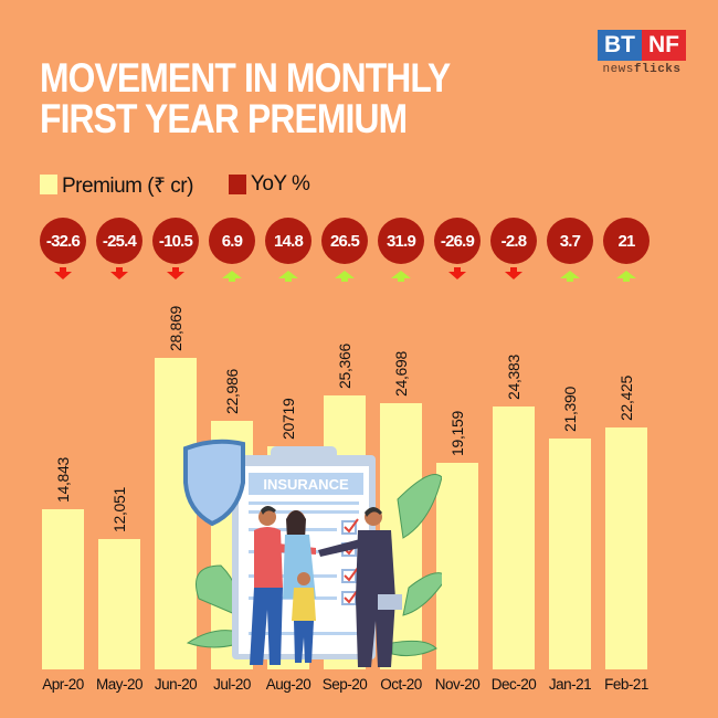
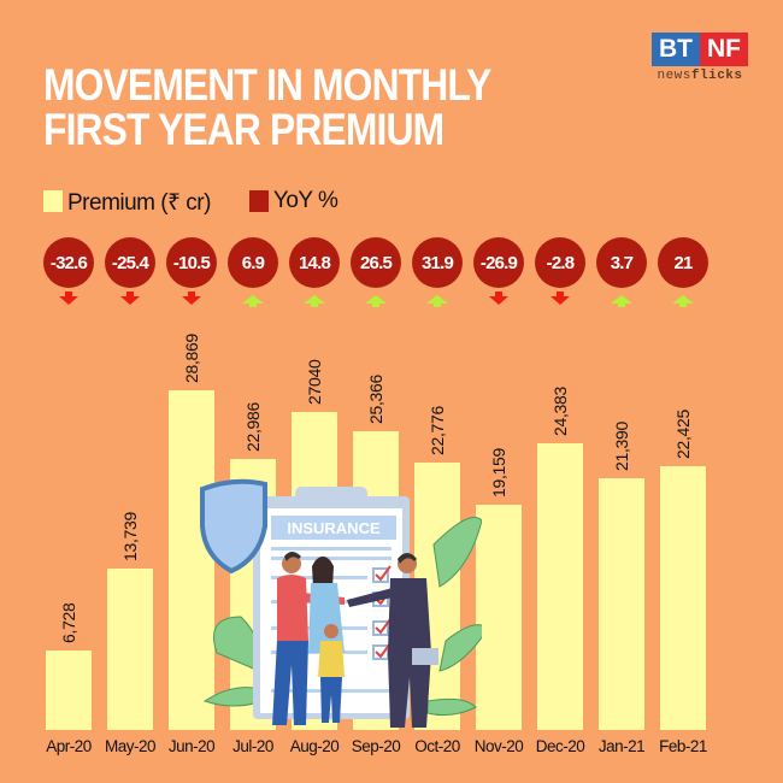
Premium (₹ cr)/Apr-20: 14,843 -> 6,728
Premium (₹ cr)/May-20: 12,051 -> 13,739
Premium (₹ cr)/Aug-20: 20719 -> 27040
Premium (₹ cr)/Oct-20: 24,698 -> 22,776
